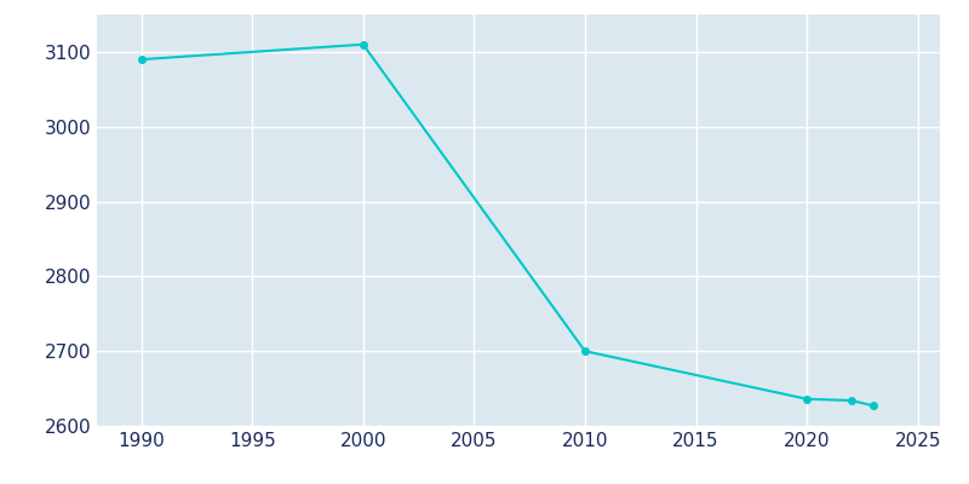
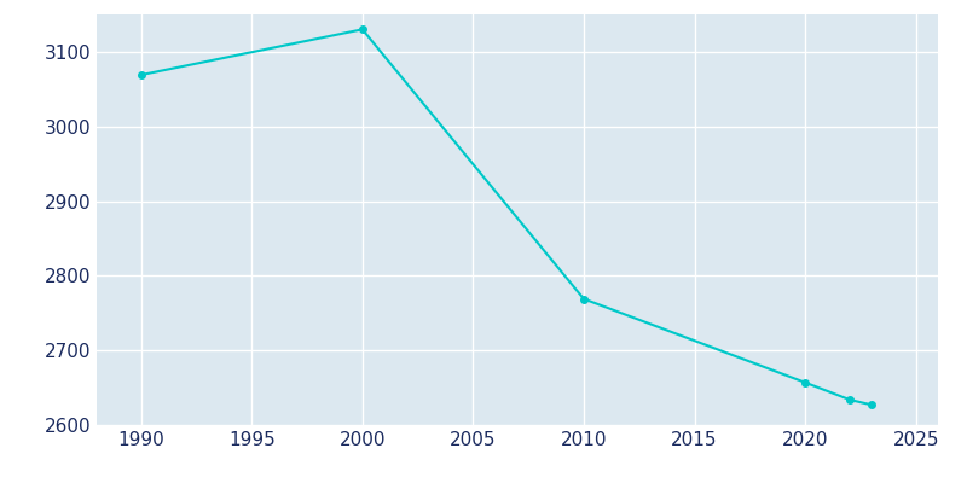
1990: 3090 -> 3069
2000: 3110 -> 3130
2010: 2700 -> 2769
2020: 2636 -> 2657
